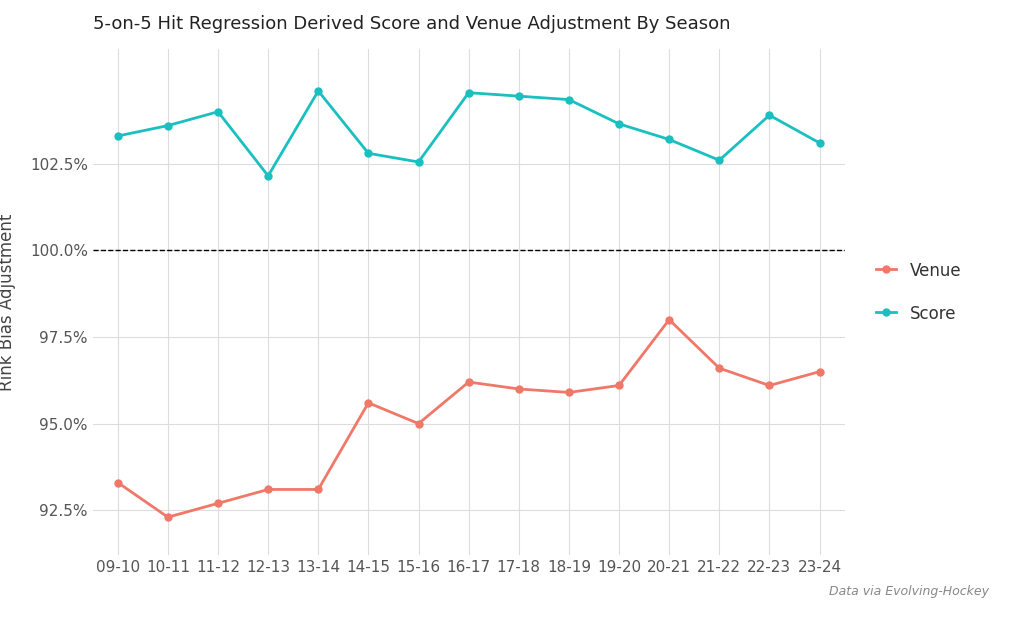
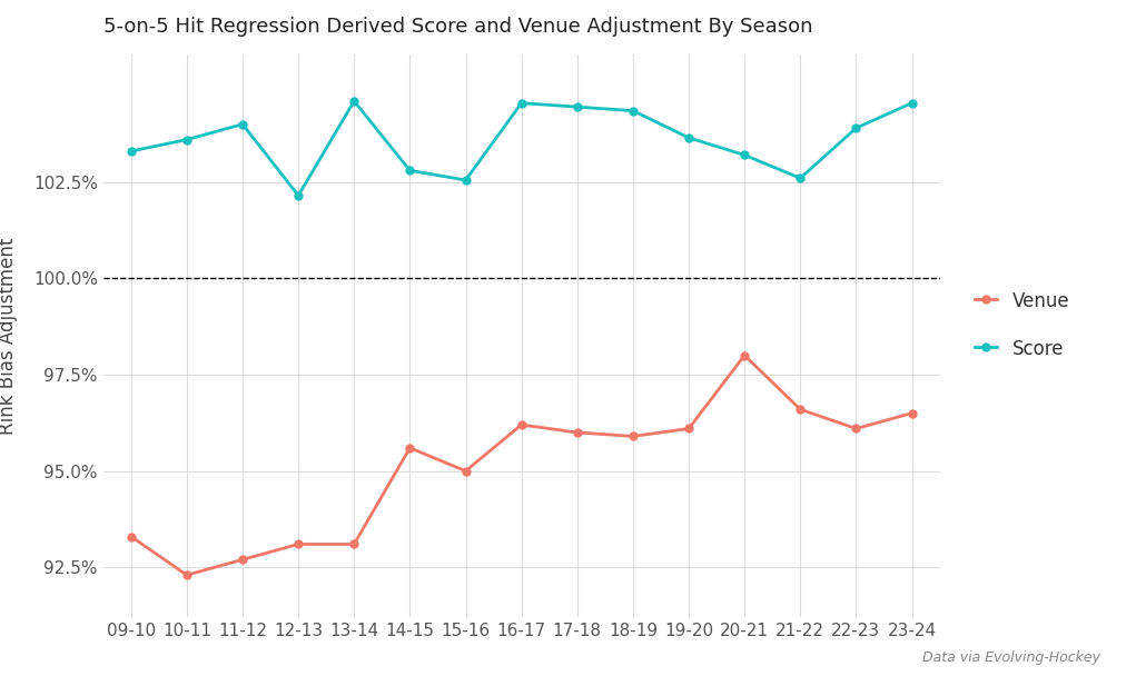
Score/23-24: 103.10% -> 104.55%
